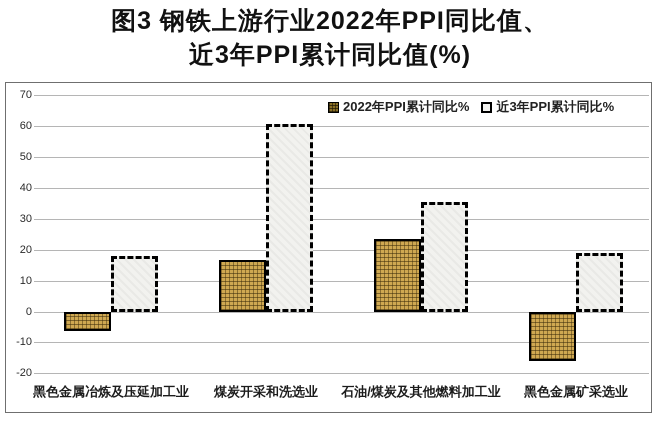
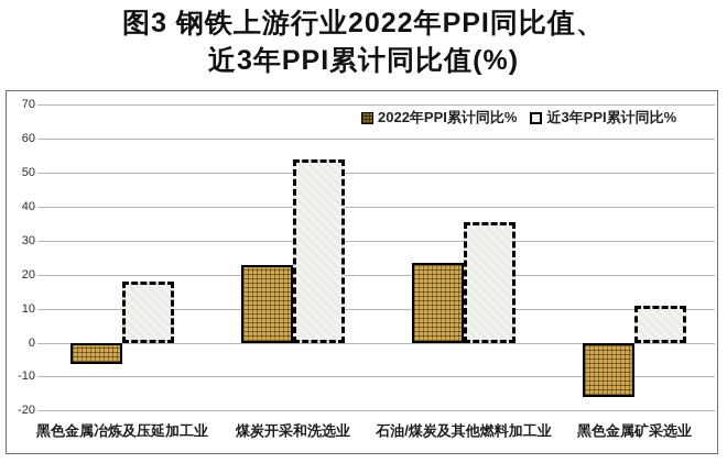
2022年PPI累计同比%/煤炭开采和洗选业: 17 -> 23
近3年PPI累计同比%/煤炭开采和洗选业: 61 -> 54
近3年PPI累计同比%/黑色金属矿采选业: 19 -> 11
